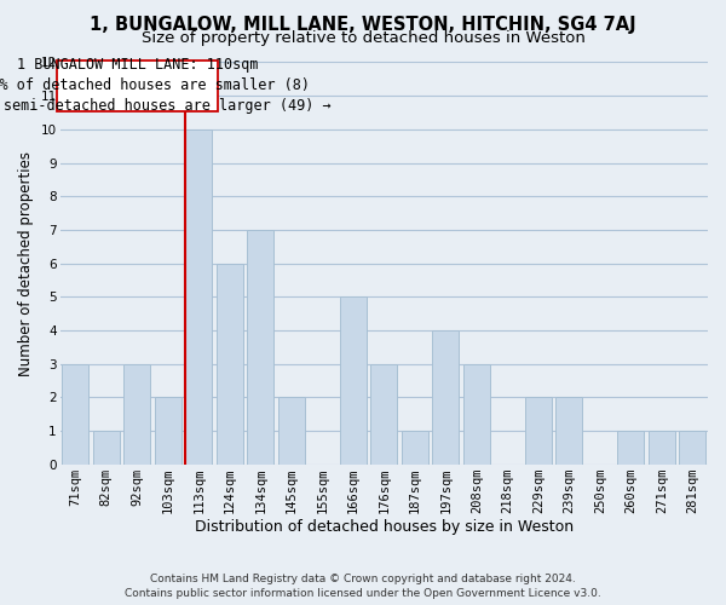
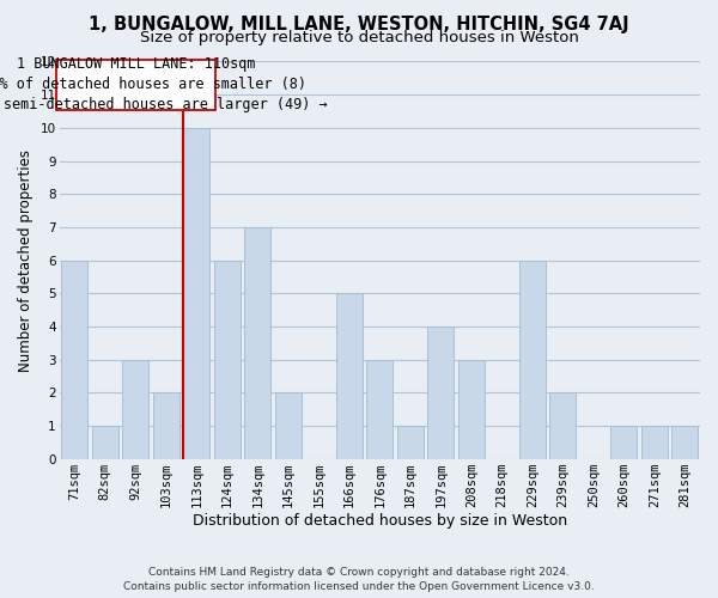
71sqm: 3 -> 6
229sqm: 2 -> 6
